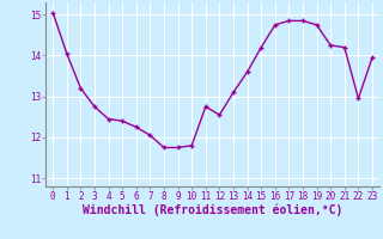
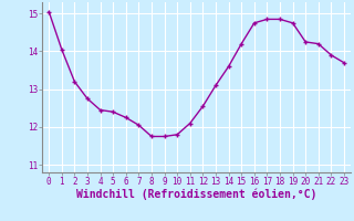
11: 12.75 -> 12.10
22: 12.95 -> 13.90
23: 13.95 -> 13.70
